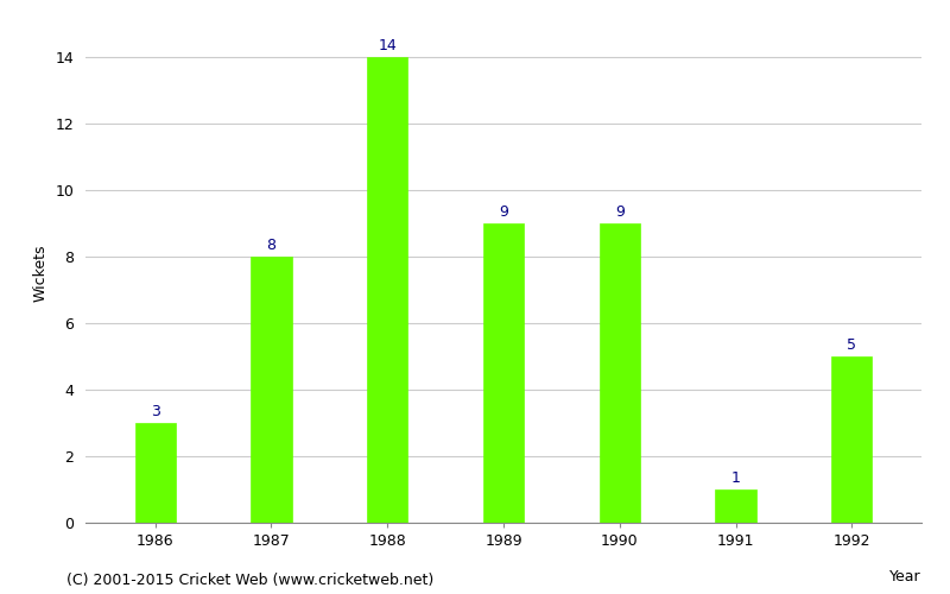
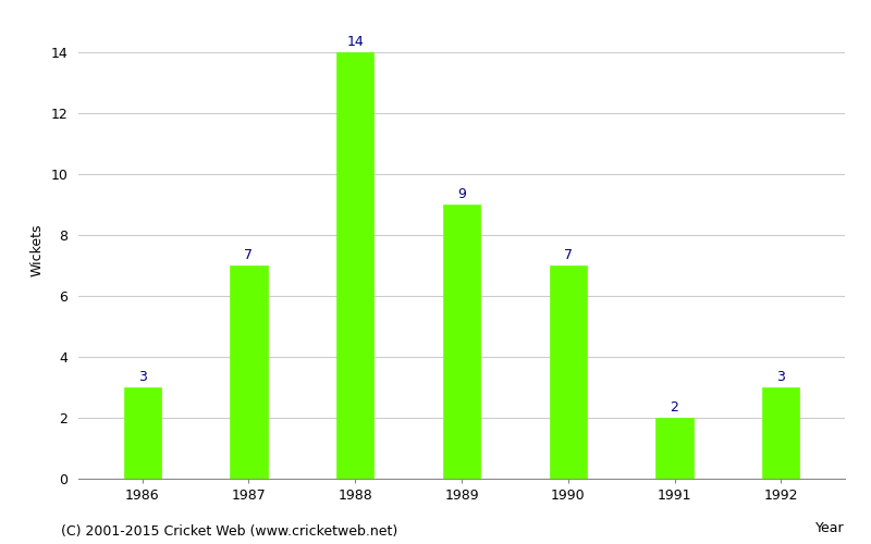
1987: 8 -> 7
1990: 9 -> 7
1991: 1 -> 2
1992: 5 -> 3
